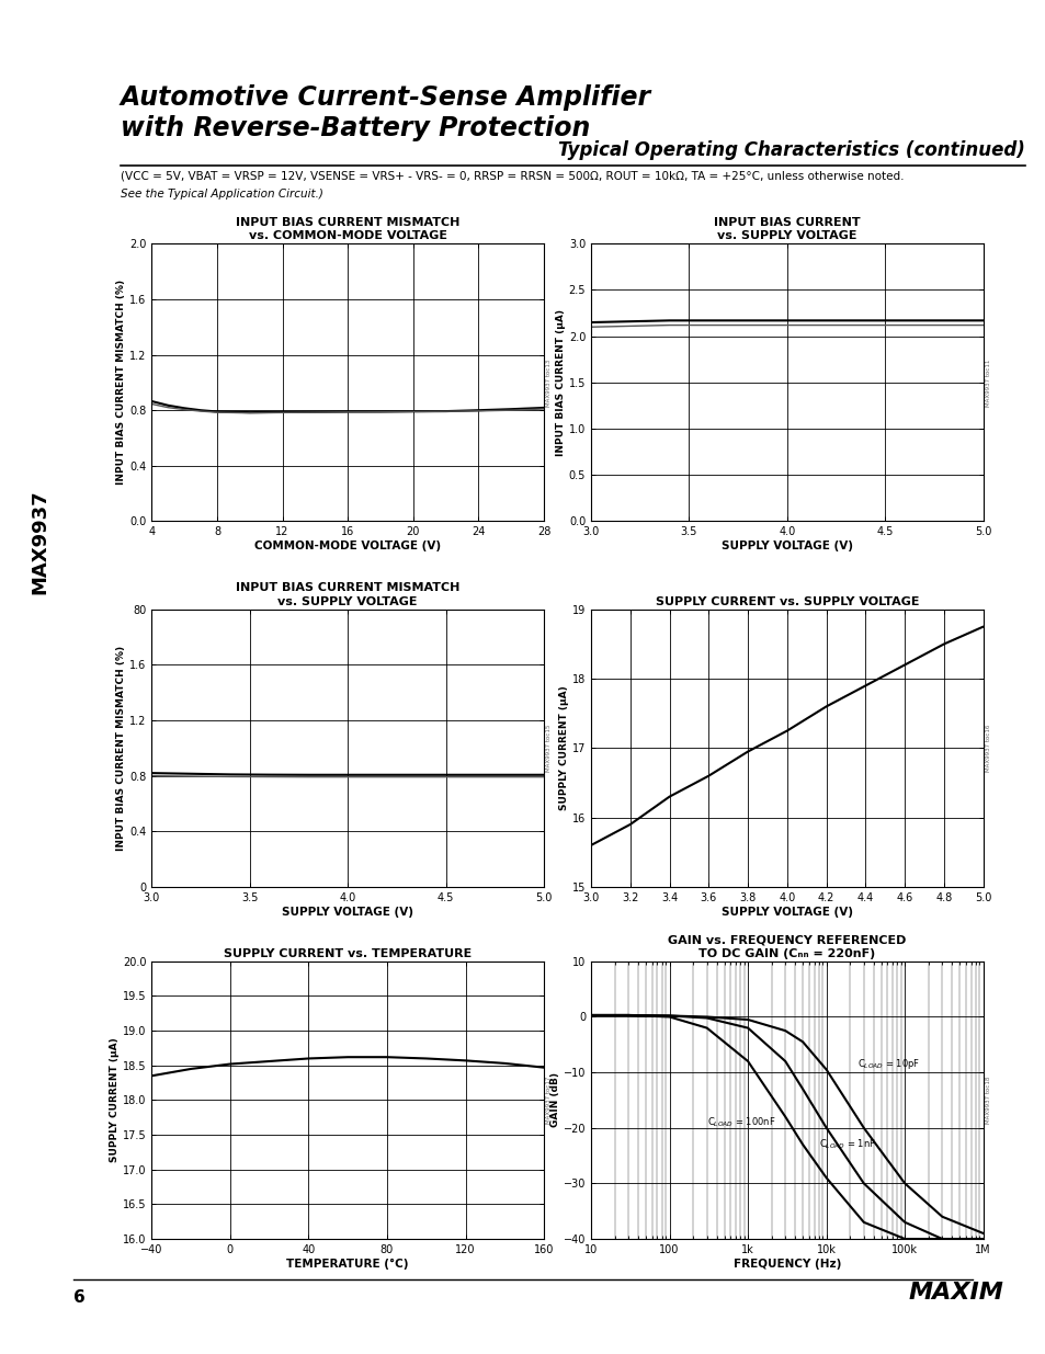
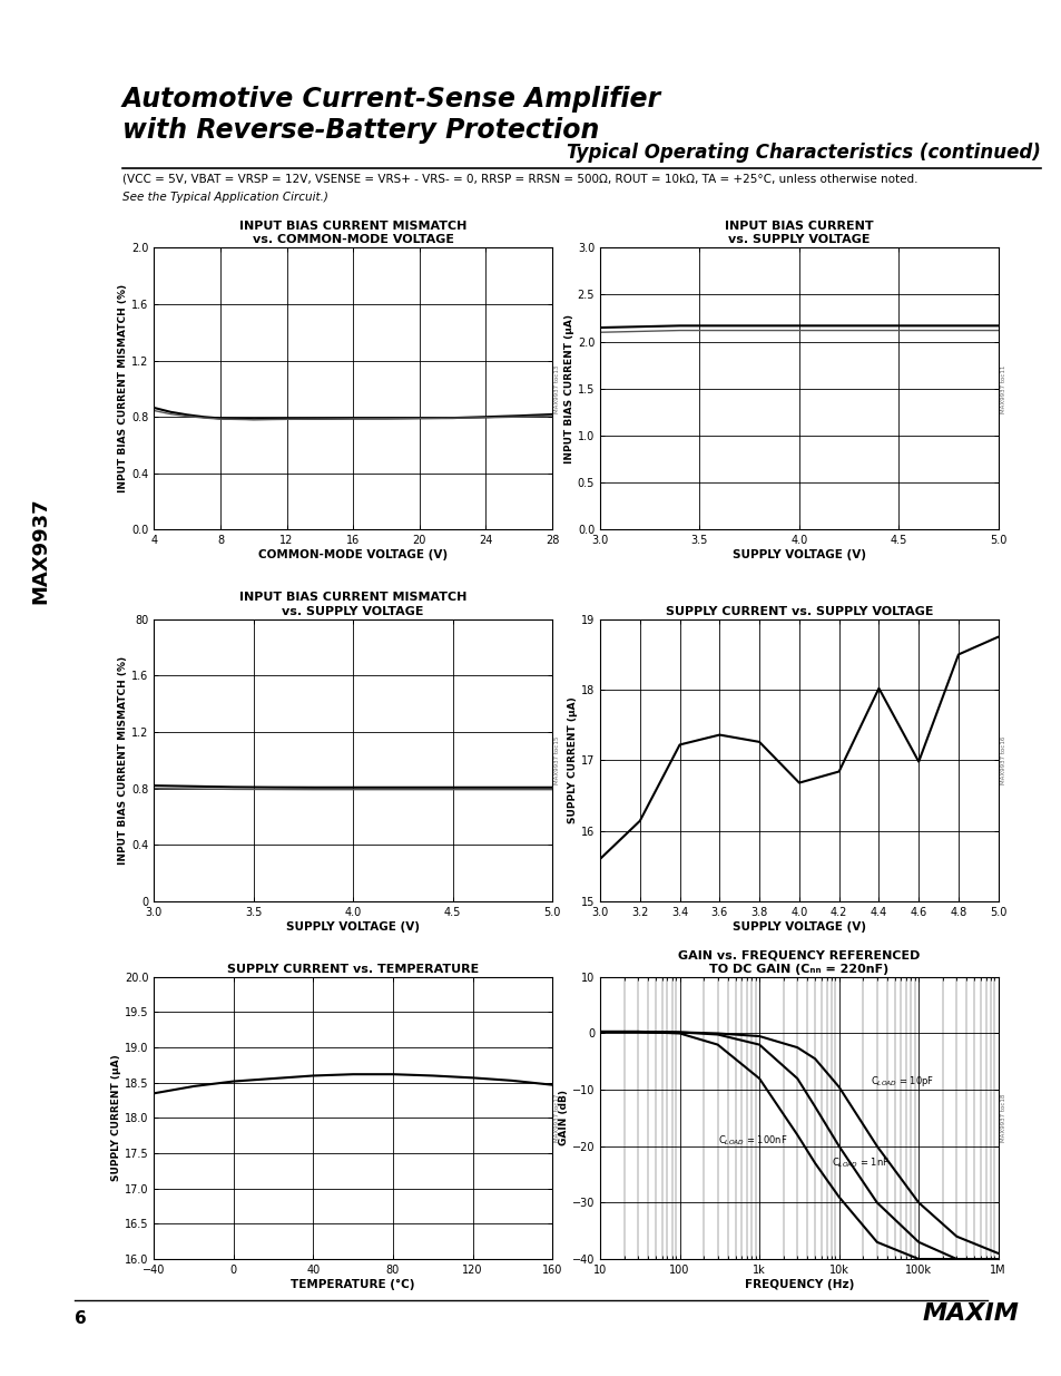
SUPPLY CURRENT vs. SUPPLY VOLTAGE/3.2: 15.90 -> 16.14
SUPPLY CURRENT vs. SUPPLY VOLTAGE/3.4: 16.30 -> 17.22
SUPPLY CURRENT vs. SUPPLY VOLTAGE/3.6: 16.60 -> 17.36
SUPPLY CURRENT vs. SUPPLY VOLTAGE/3.8: 16.95 -> 17.26
SUPPLY CURRENT vs. SUPPLY VOLTAGE/4.0: 17.25 -> 16.68
SUPPLY CURRENT vs. SUPPLY VOLTAGE/4.2: 17.60 -> 16.84
SUPPLY CURRENT vs. SUPPLY VOLTAGE/4.4: 17.90 -> 18.02
SUPPLY CURRENT vs. SUPPLY VOLTAGE/4.6: 18.20 -> 16.98
